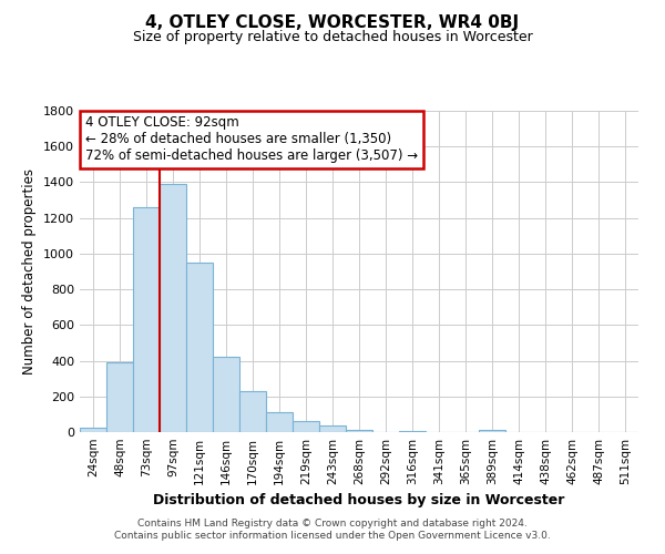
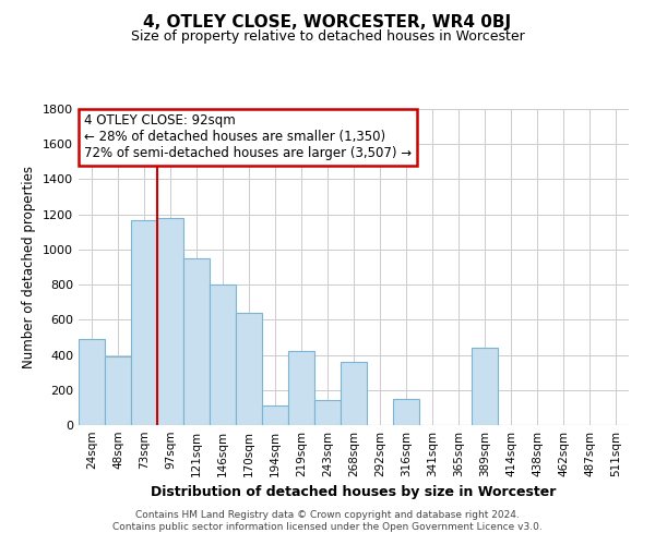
24sqm: 20 -> 490
73sqm: 1260 -> 1170
97sqm: 1390 -> 1180
146sqm: 420 -> 800
170sqm: 230 -> 640
219sqm: 60 -> 420
243sqm: 40 -> 140
268sqm: 10 -> 360
316sqm: 0 -> 150
389sqm: 20 -> 440
